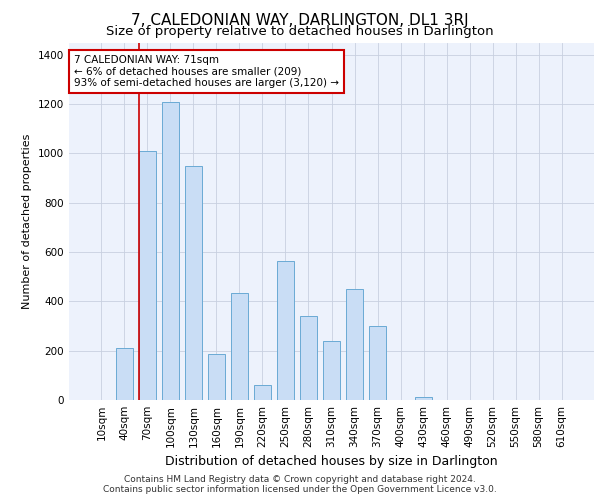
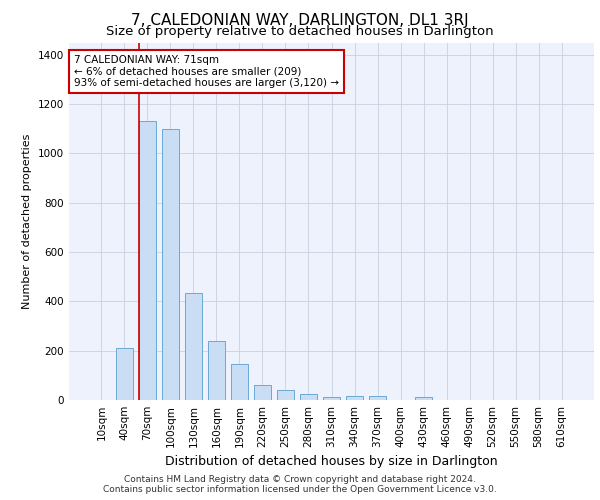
70sqm: 1010 -> 1130
100sqm: 1210 -> 1100
130sqm: 950 -> 435
160sqm: 185 -> 240
190sqm: 435 -> 148
250sqm: 565 -> 42
280sqm: 340 -> 25
310sqm: 240 -> 12
340sqm: 450 -> 15
370sqm: 300 -> 15
